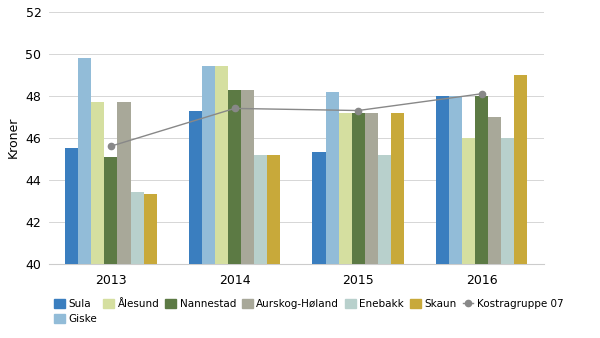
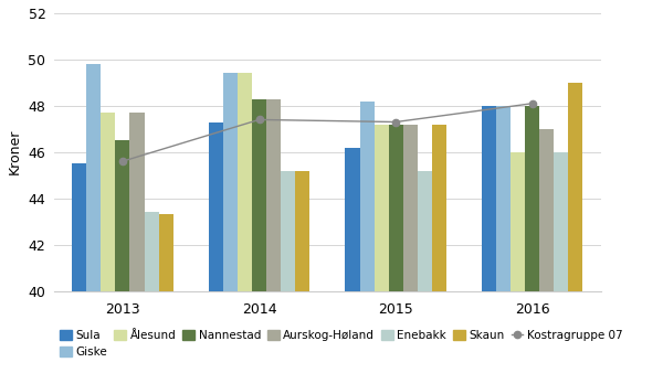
Nannestad/2013: 45.1 -> 46.5
Sula/2015: 45.3 -> 46.2
